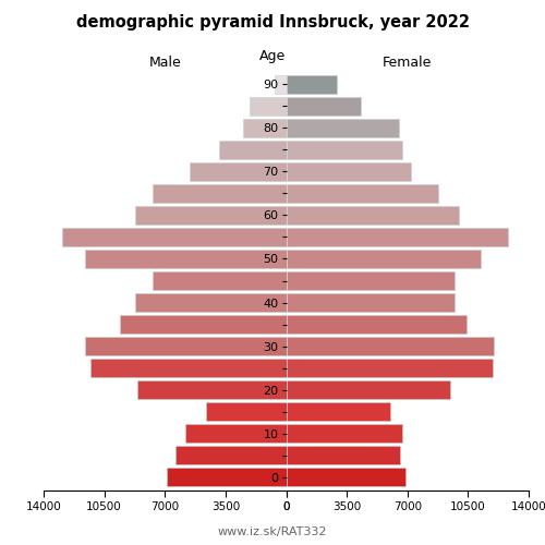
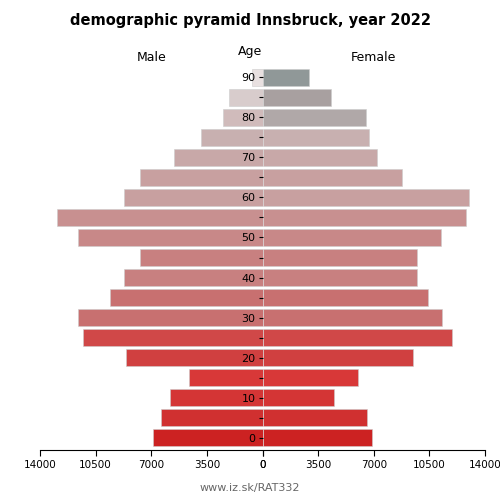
Female/60: 10000 -> 13000
Female/30: 12000 -> 11300
Female/10: 6700 -> 4500
